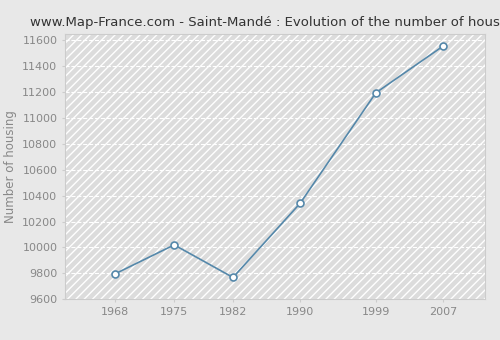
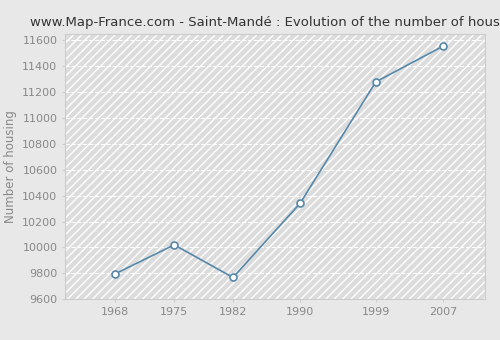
1999: 11200 -> 11280
